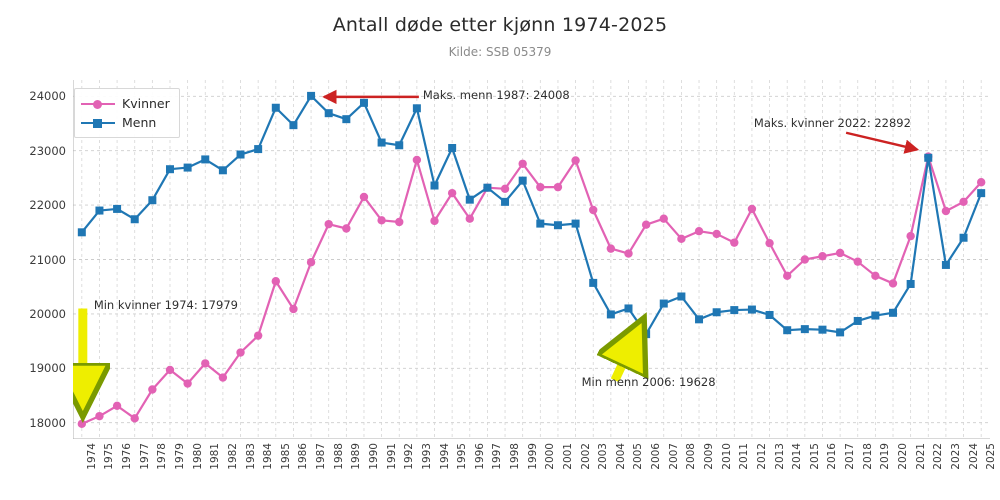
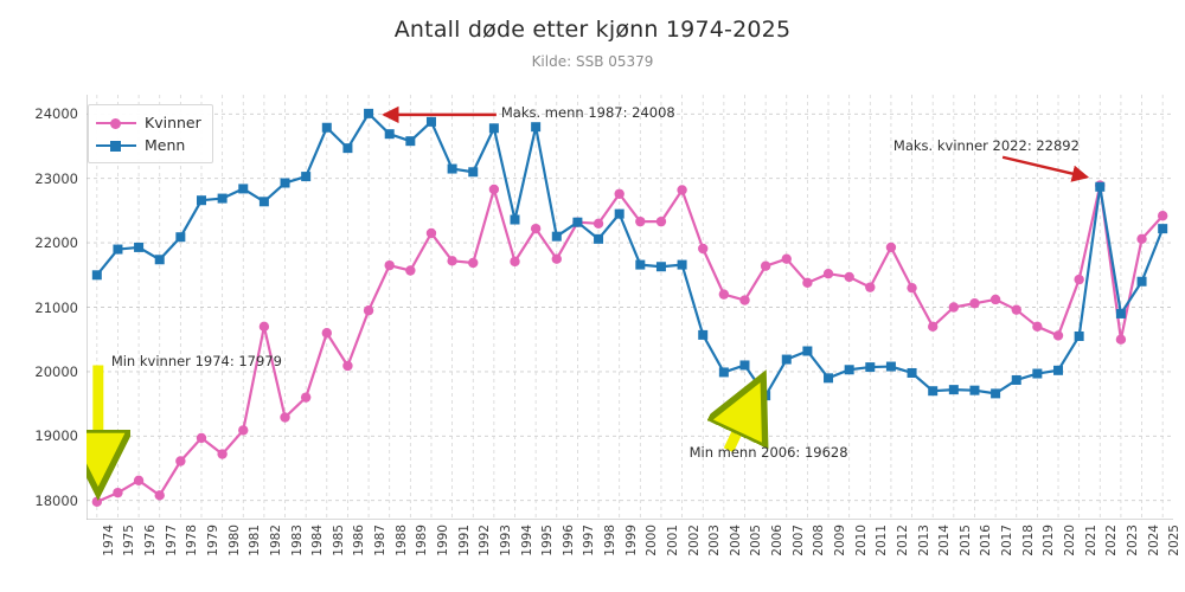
Kvinner/1982: 18800 -> 20700
Menn/1995: 23000 -> 23800
Kvinner/2023: 21900 -> 20500
